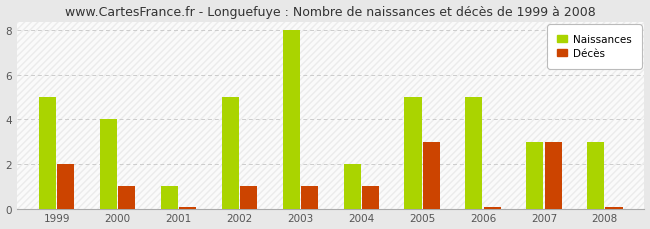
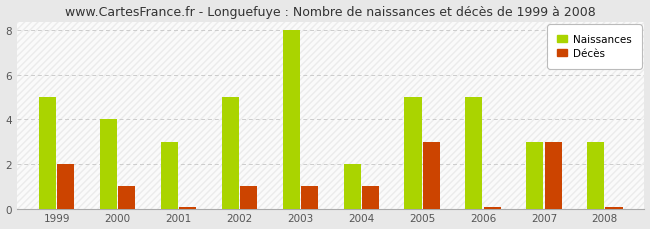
Naissances/2001: 1 -> 3
